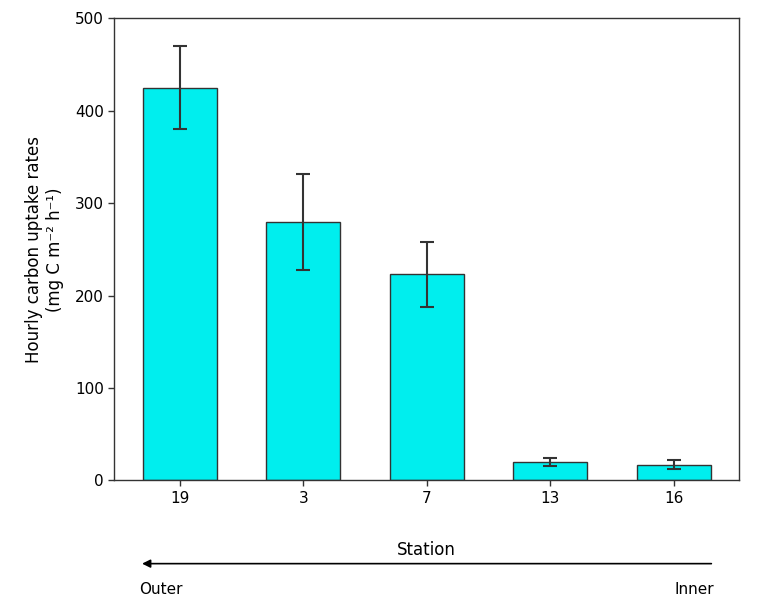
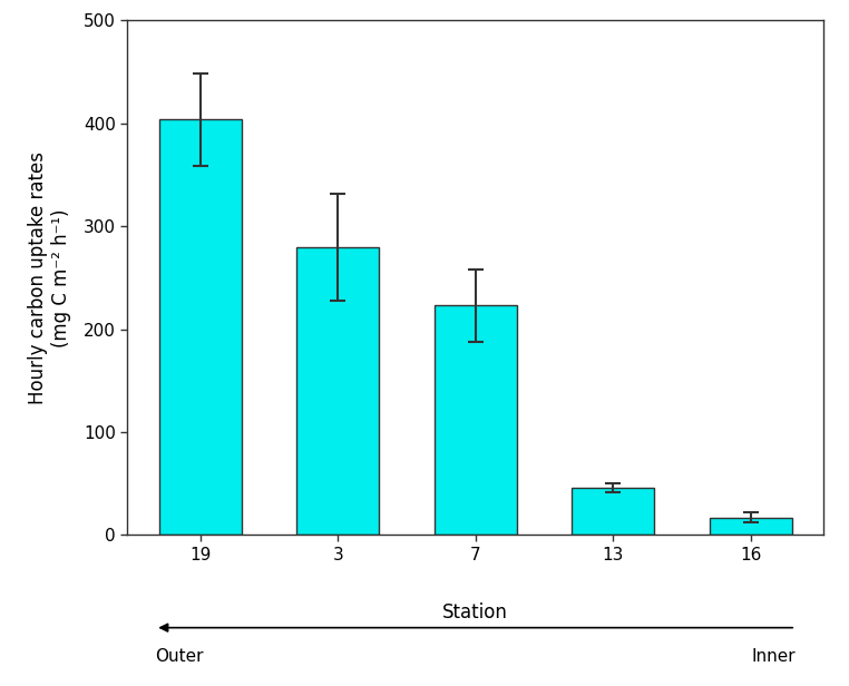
19: 425 -> 404
13: 20 -> 46
